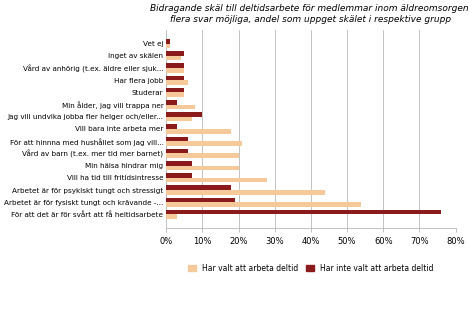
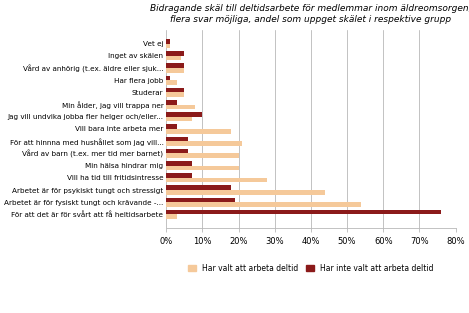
Har inte valt att arbeta deltid/Har flera jobb: 5% -> 1%
Har valt att arbeta deltid/Har flera jobb: 6% -> 3%
